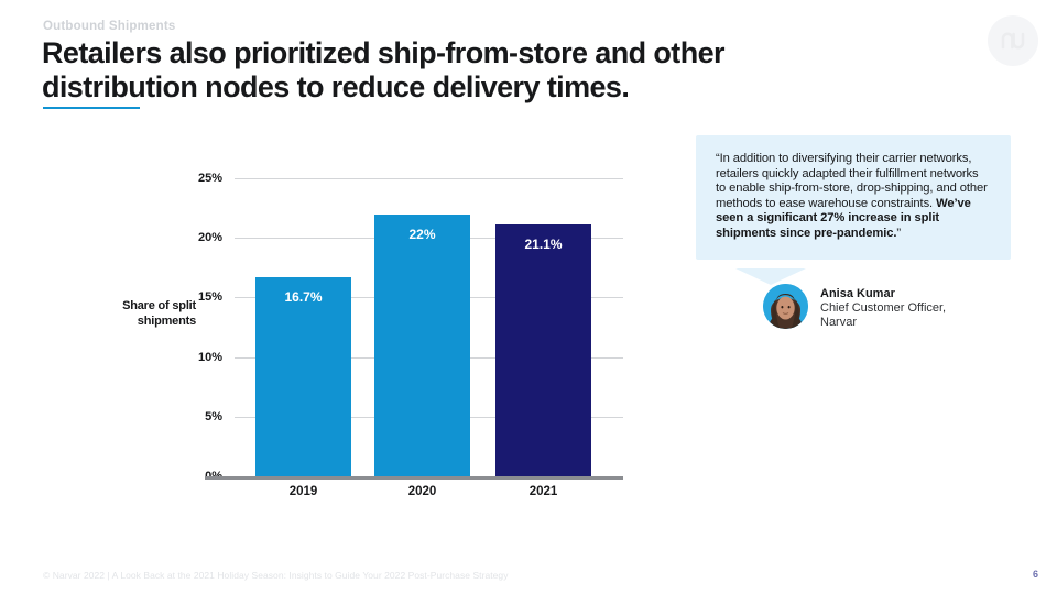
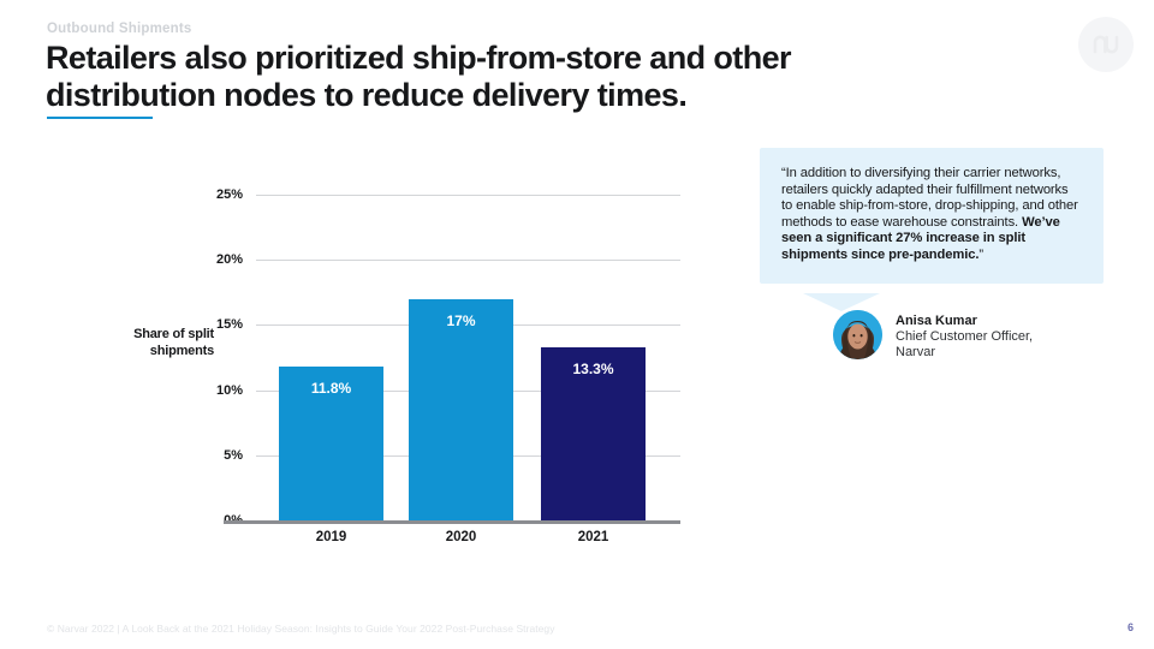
2019: 16.7% -> 11.8%
2020: 22% -> 17%
2021: 21.1% -> 13.3%
